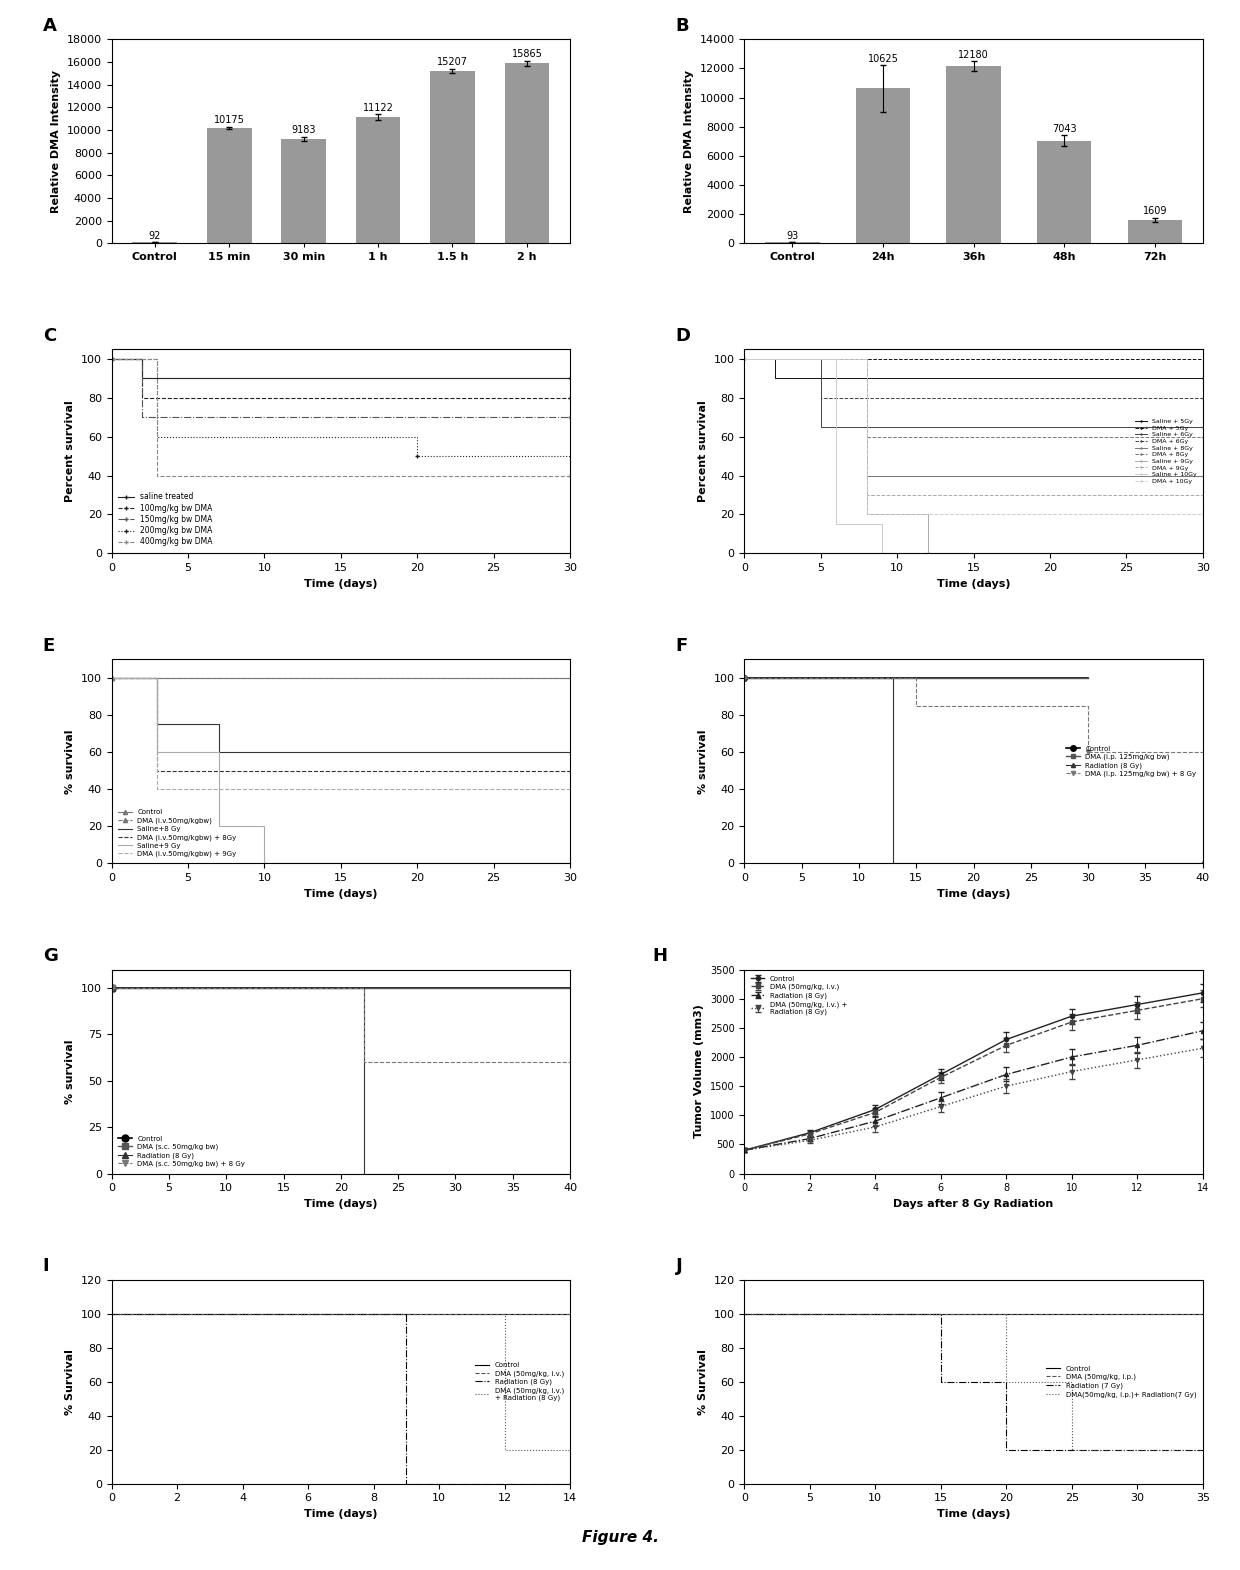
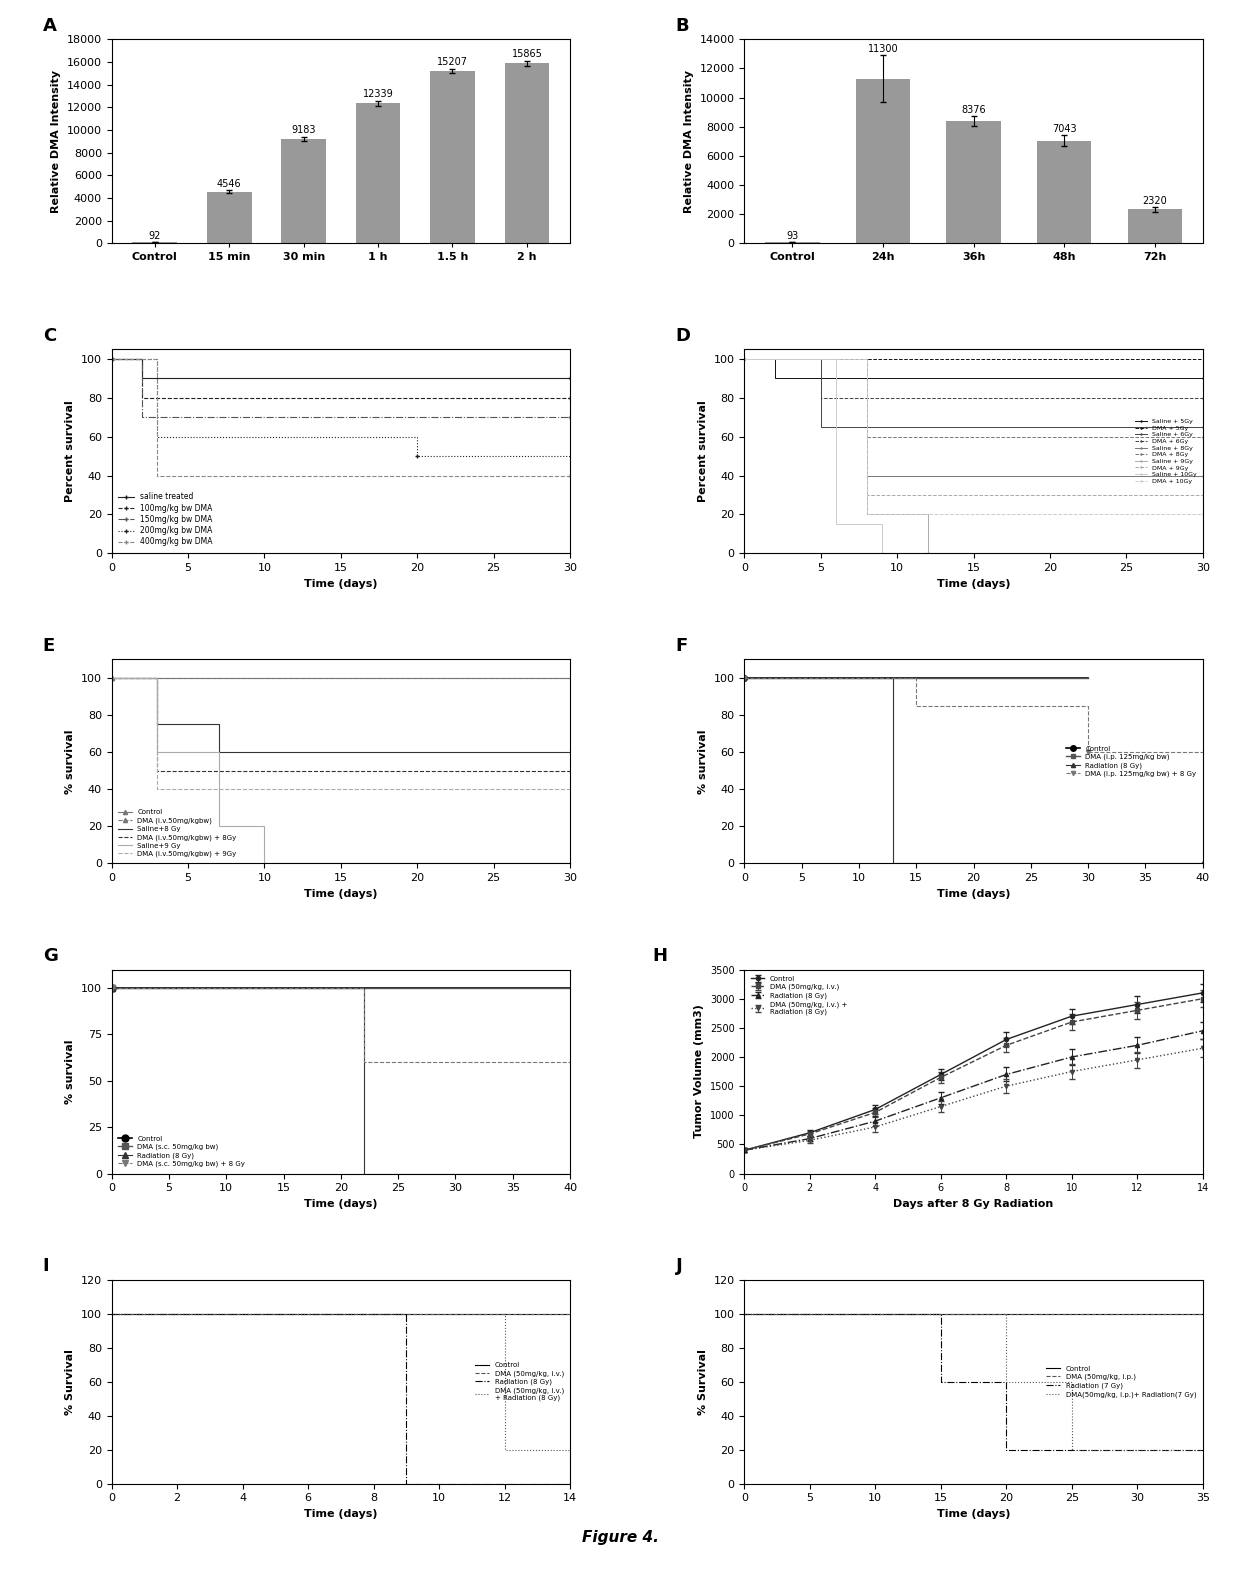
15 min: 10175 -> 4546
1 h: 11122 -> 12339
24h: 10625 -> 11300
36h: 12180 -> 8376
72h: 1609 -> 2320
